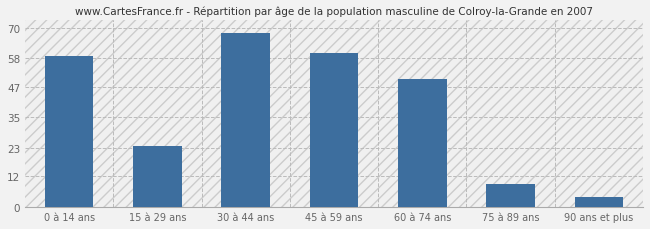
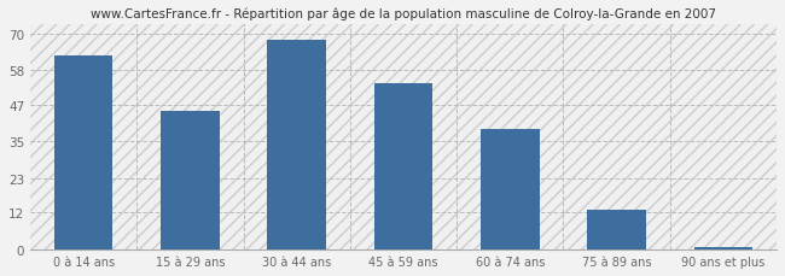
0 à 14 ans: 59 -> 63
15 à 29 ans: 24 -> 45
45 à 59 ans: 60 -> 54
60 à 74 ans: 50 -> 39
75 à 89 ans: 9 -> 13
90 ans et plus: 4 -> 1
